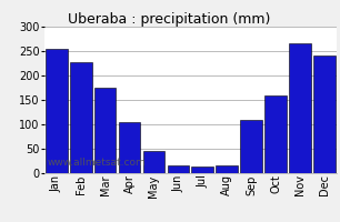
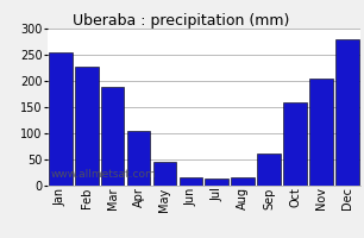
Mar: 175 -> 188
Sep: 110 -> 61
Nov: 265 -> 204
Dec: 240 -> 280
